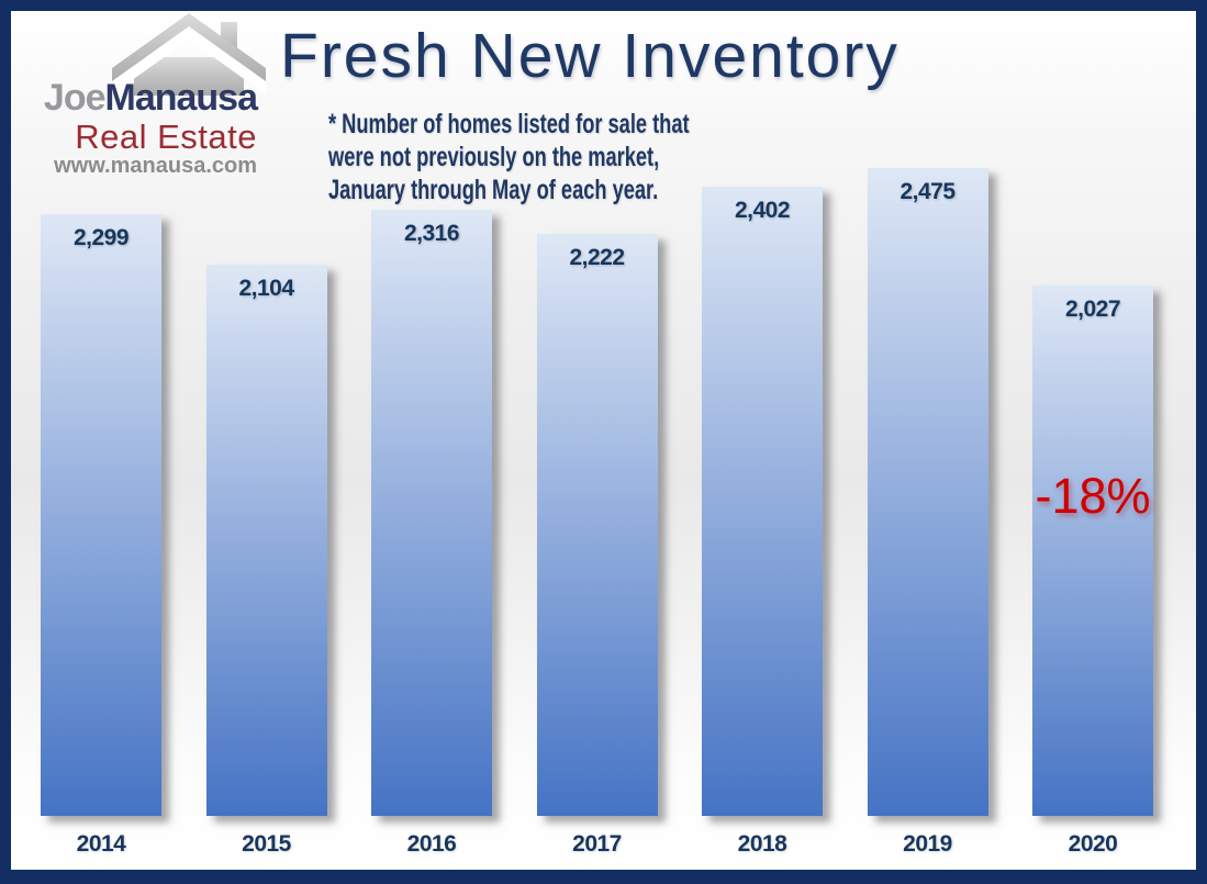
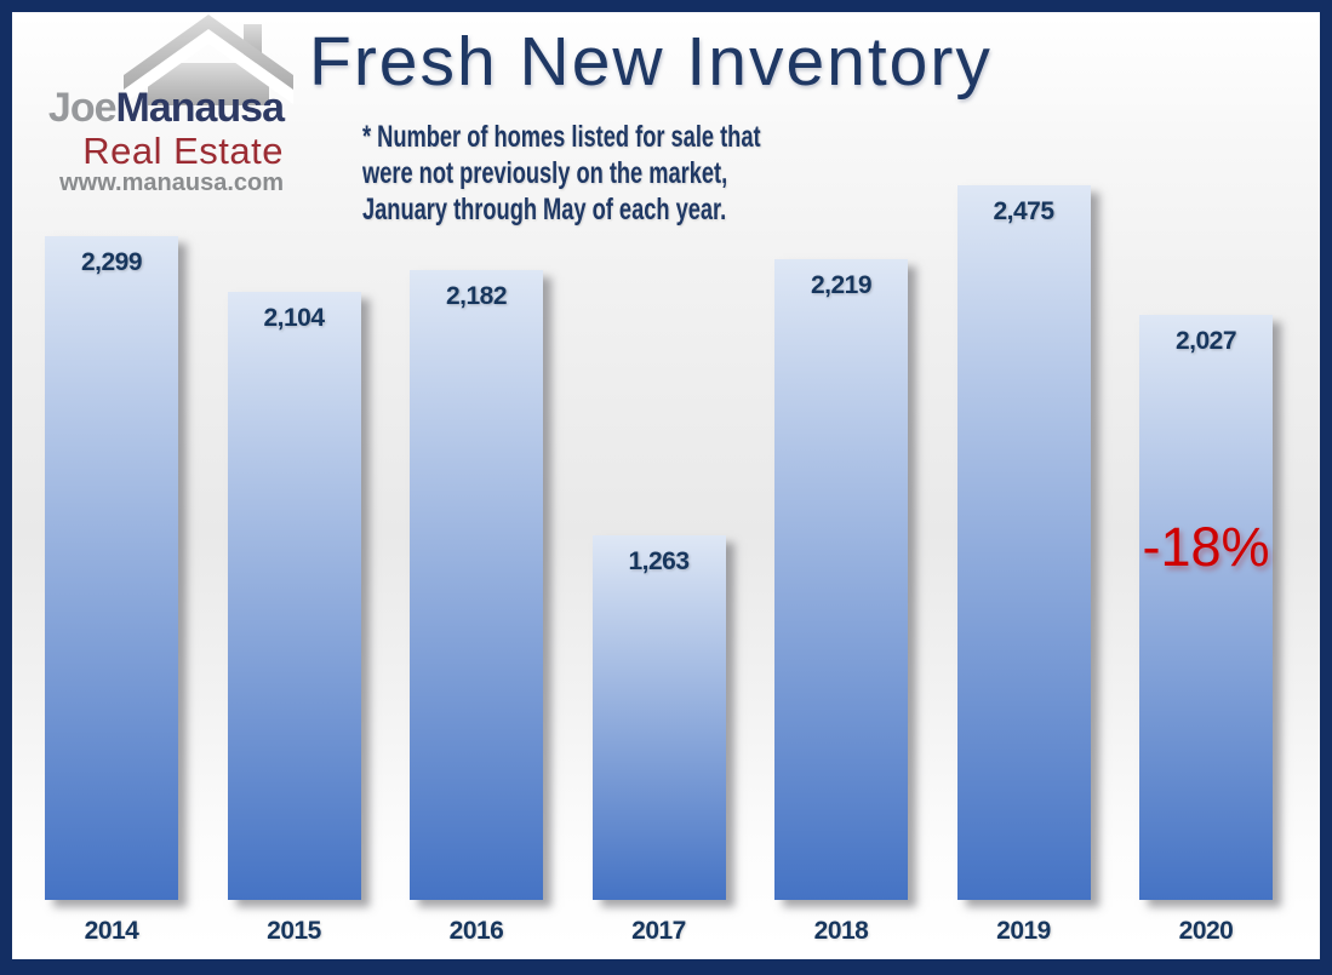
2016: 2,316 -> 2,182
2017: 2,222 -> 1,263
2018: 2,402 -> 2,219
